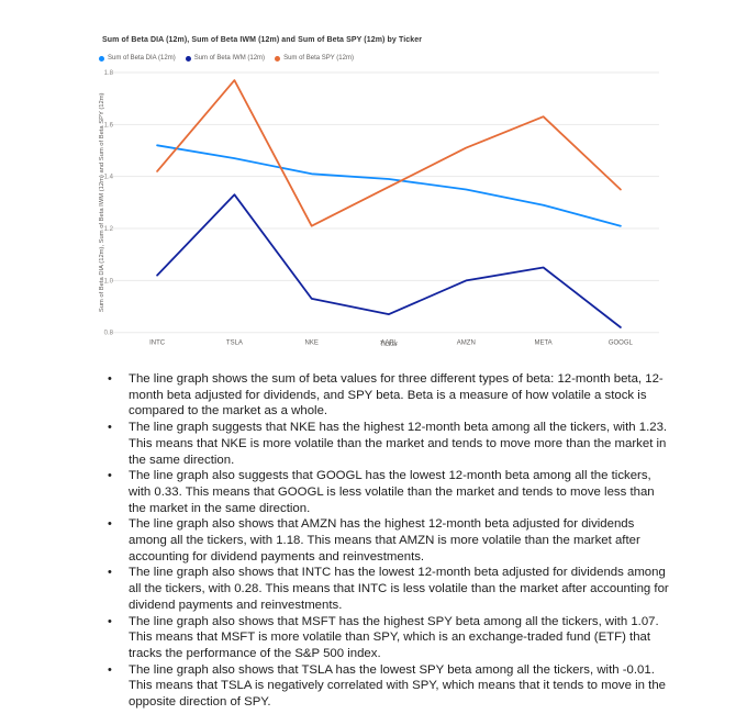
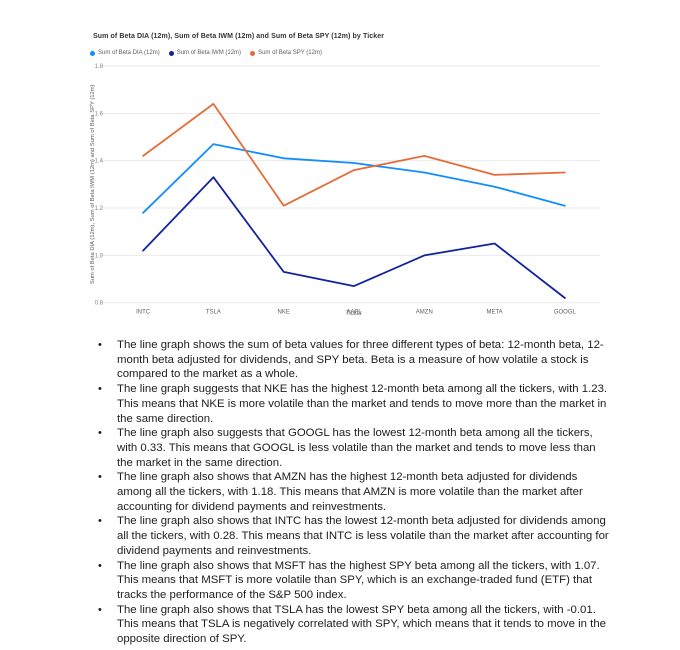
Sum of Beta DIA (12m)/INTC: 1.52 -> 1.18
Sum of Beta SPY (12m)/TSLA: 1.77 -> 1.64
Sum of Beta SPY (12m)/AMZN: 1.51 -> 1.42
Sum of Beta SPY (12m)/META: 1.63 -> 1.34
